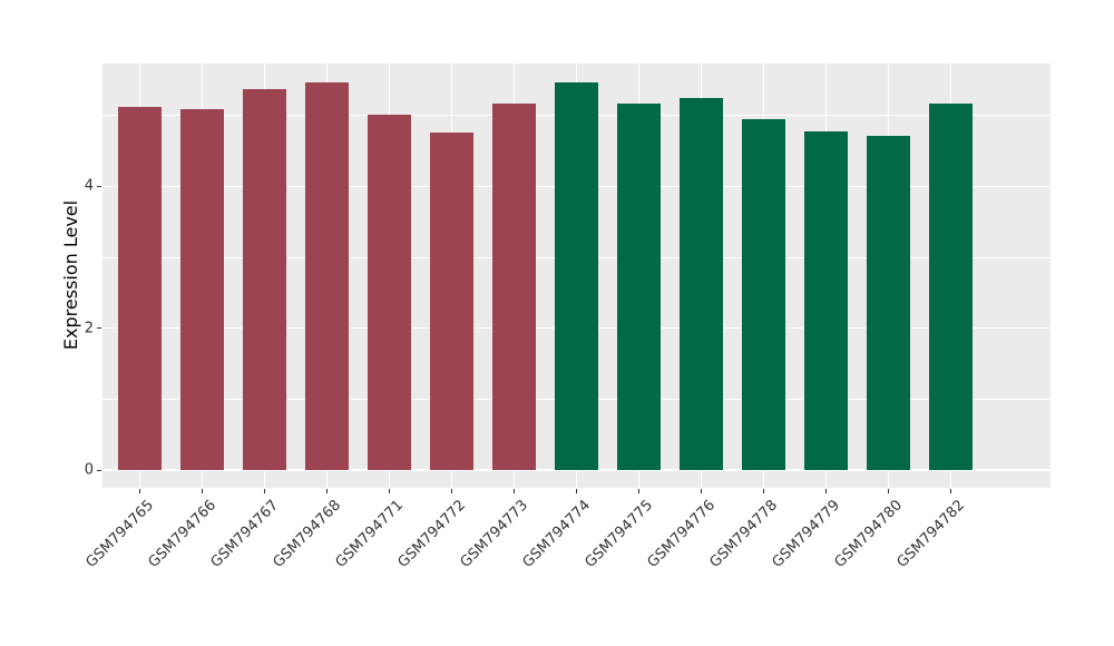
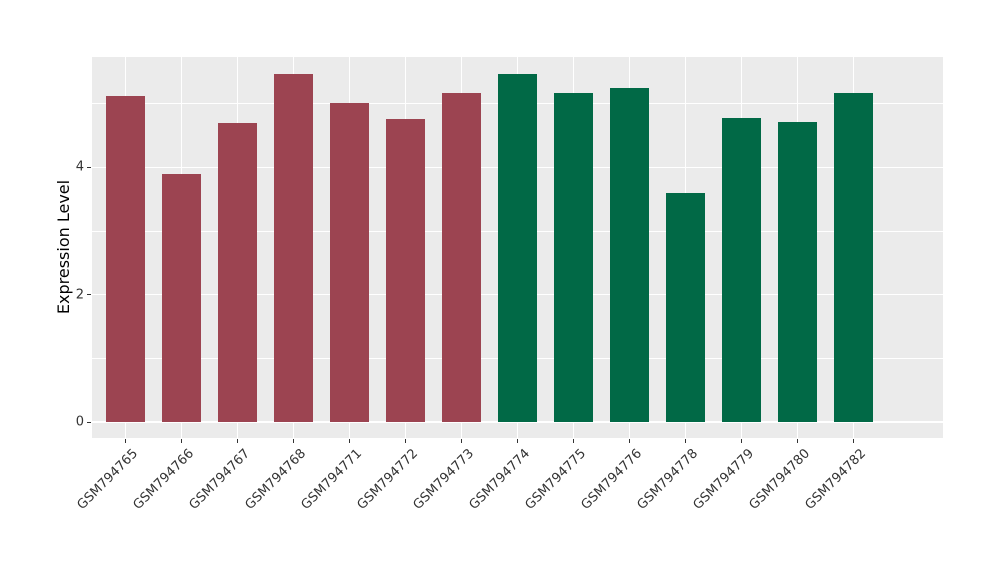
GSM794766: 5.1 -> 3.9
GSM794767: 5.4 -> 4.7
GSM794778: 5.0 -> 3.6
